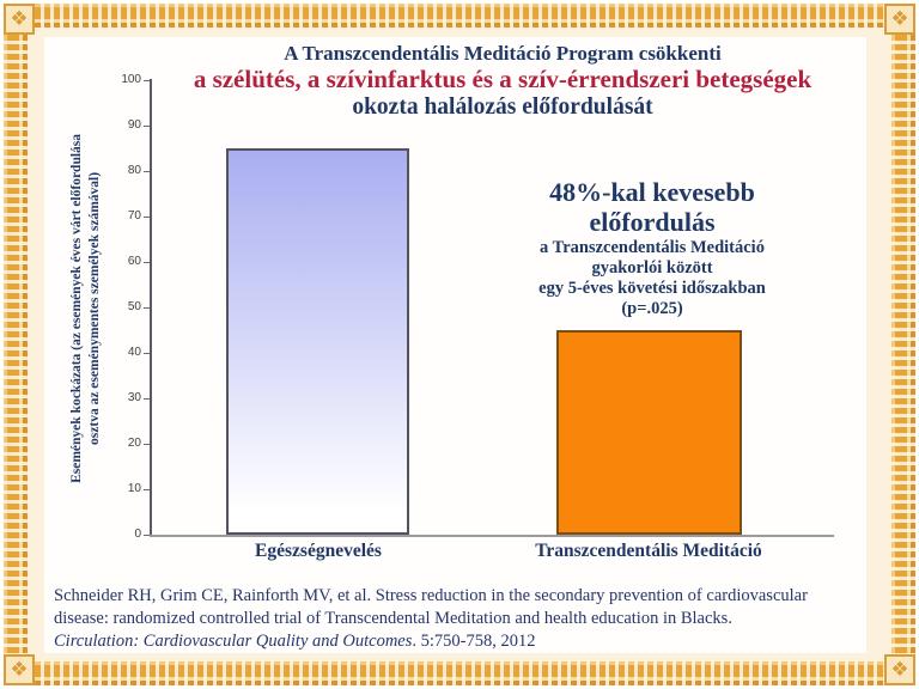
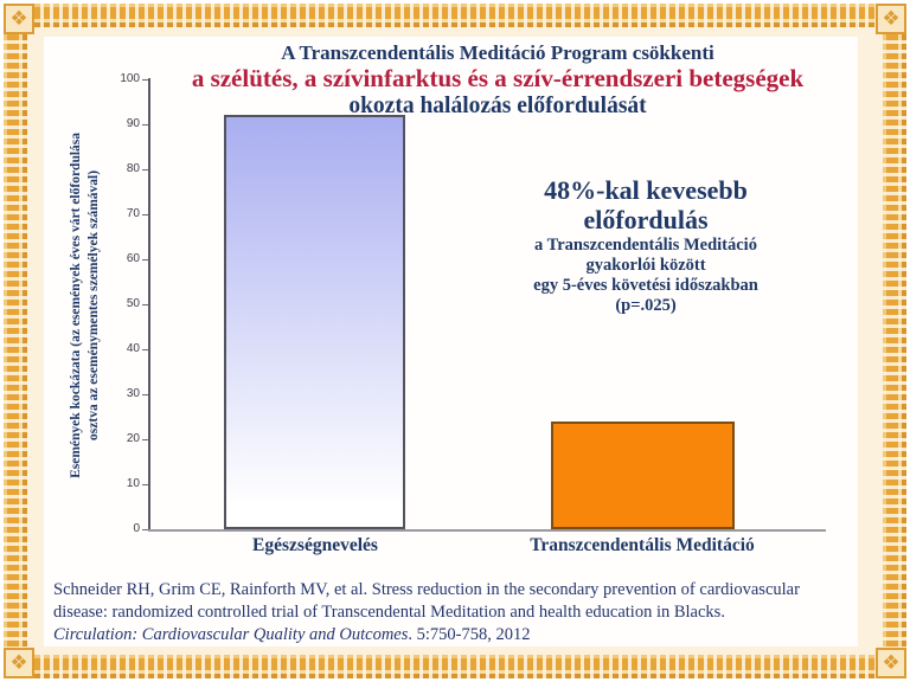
Egészségnevelés: 85 -> 92
Transzcendentális Meditáció: 45 -> 24
